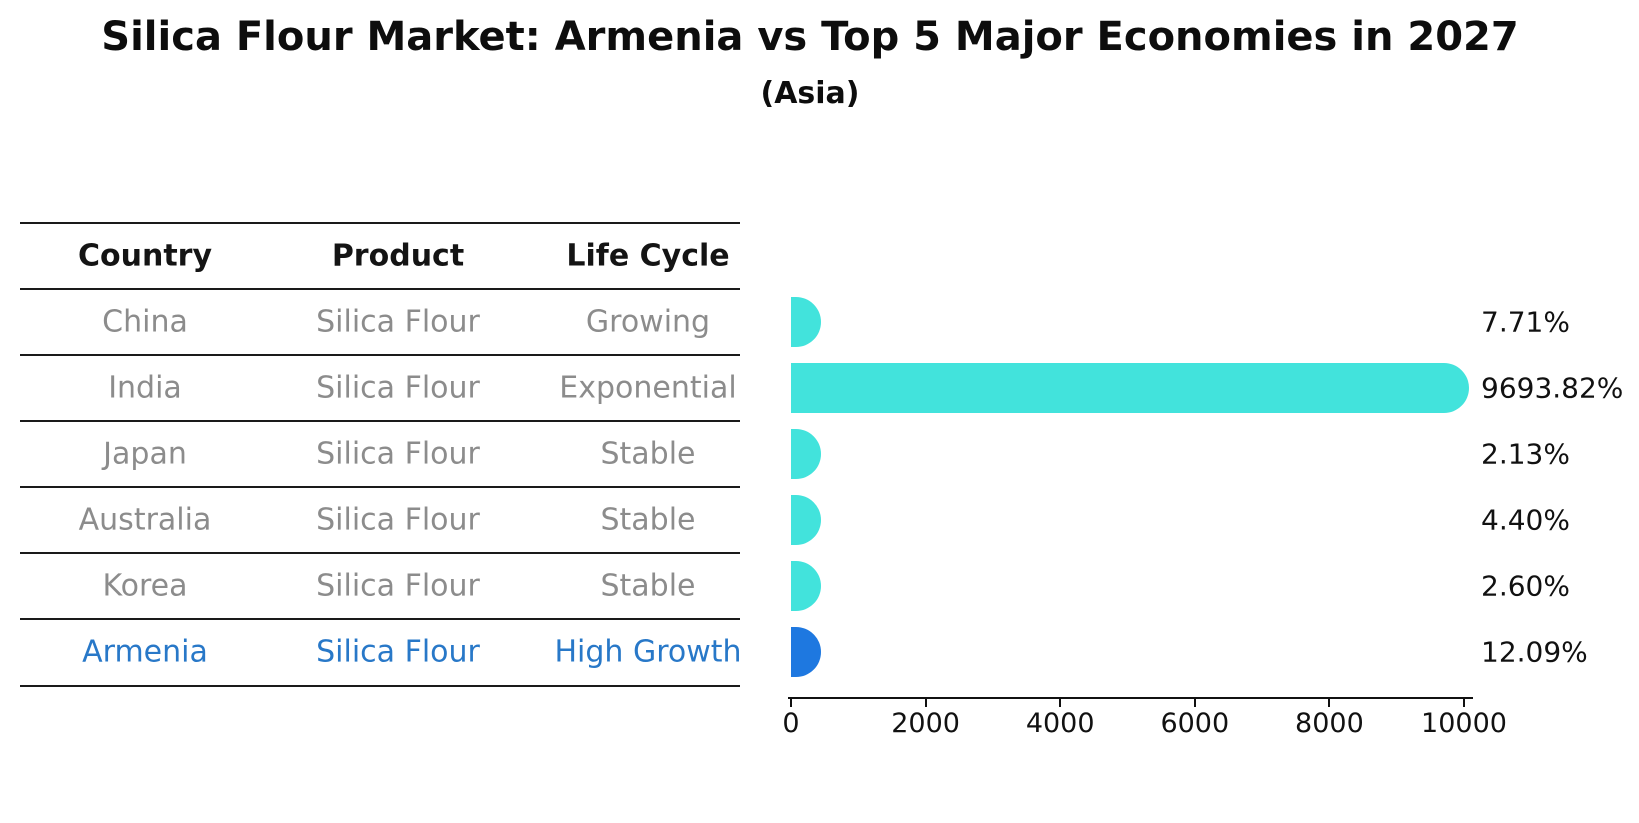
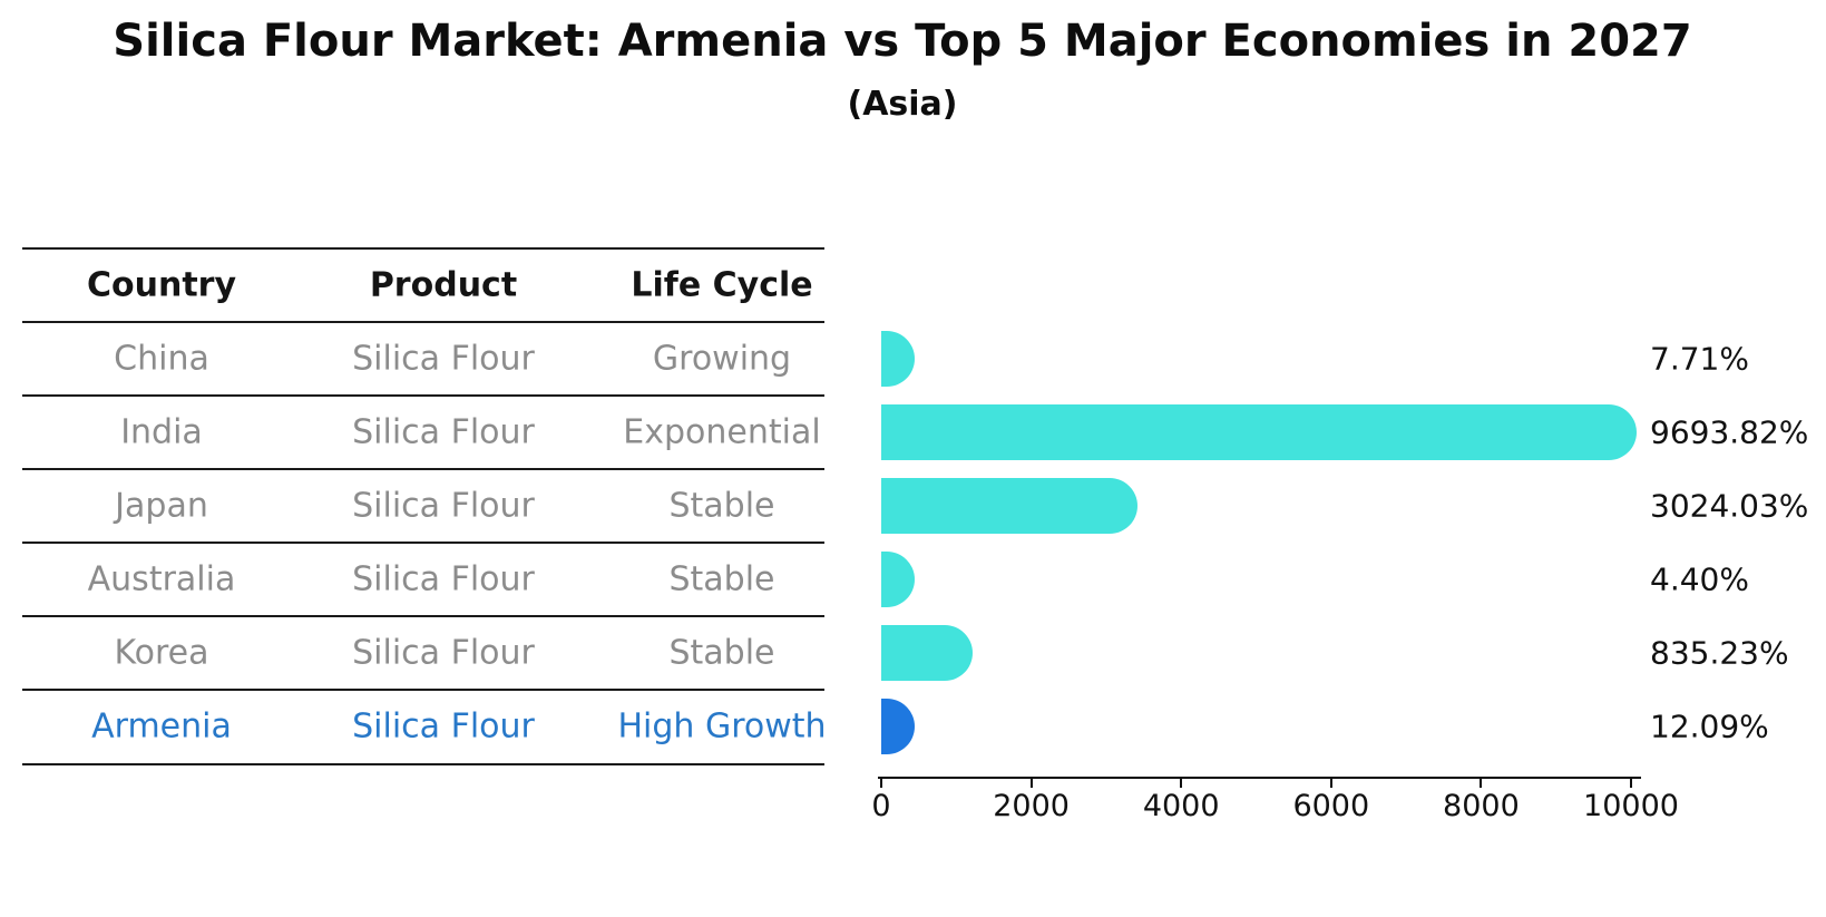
Japan: 2.13% -> 3024.03%
Korea: 2.60% -> 835.23%
